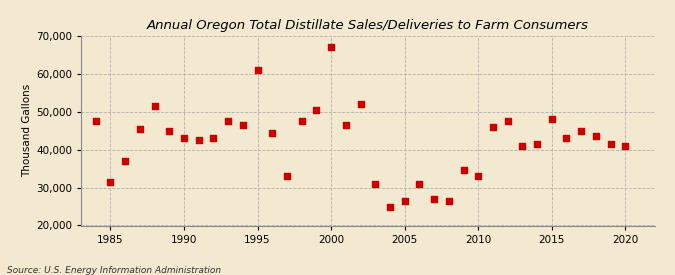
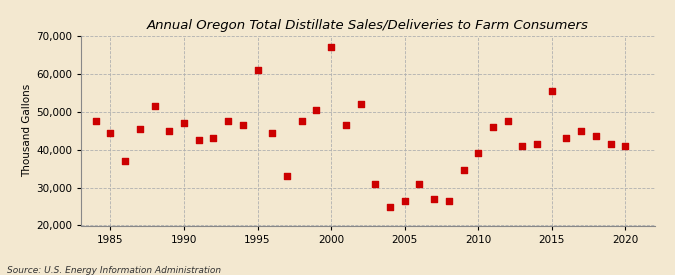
1985: 31,500 -> 44,500
1990: 43,000 -> 47,000
2010: 33,000 -> 39,000
2015: 48,000 -> 55,500
